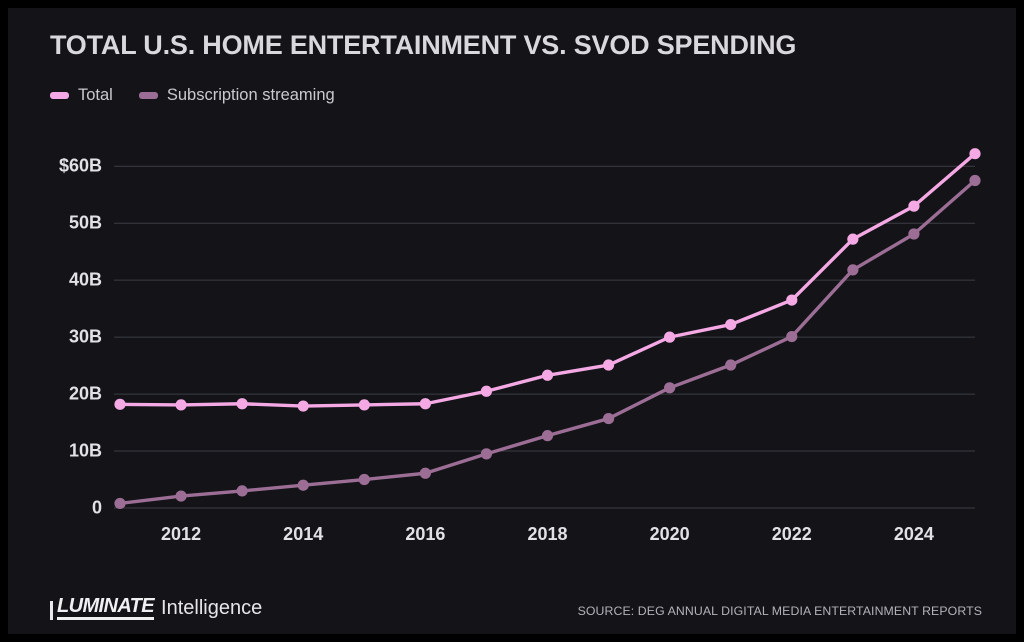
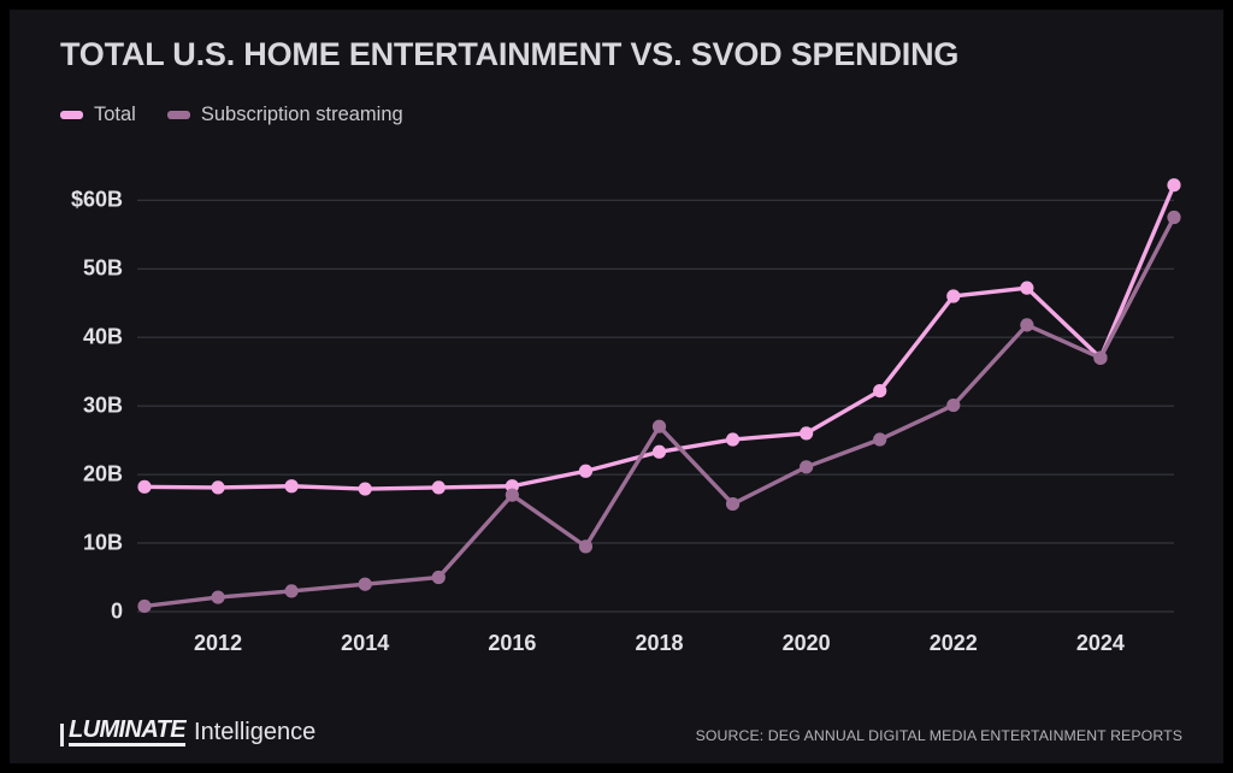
Subscription streaming/2016: $6B -> $17B
Subscription streaming/2018: $13B -> $27B
Total/2020: $30B -> $26B
Total/2022: $36B -> $46B
Total/2024: $53B -> $37B
Subscription streaming/2024: $48B -> $37B
